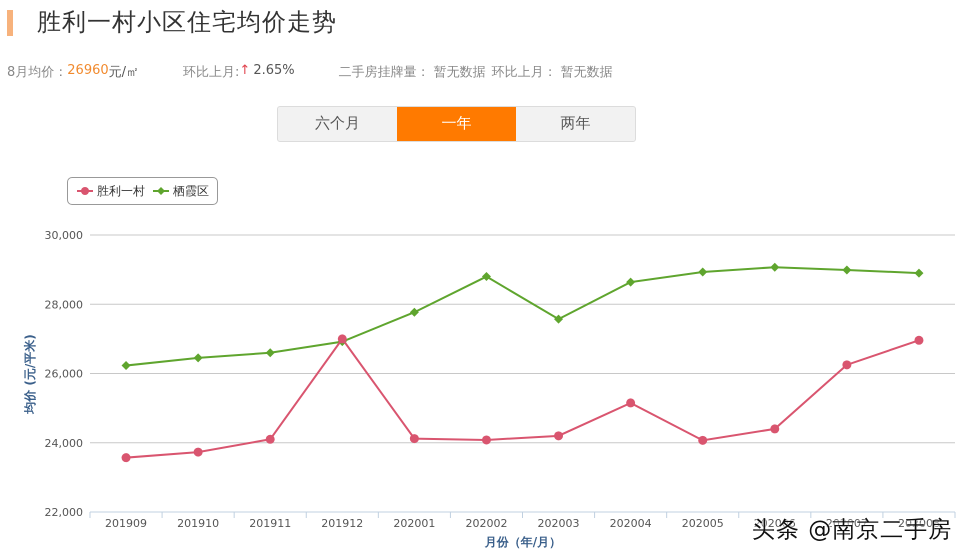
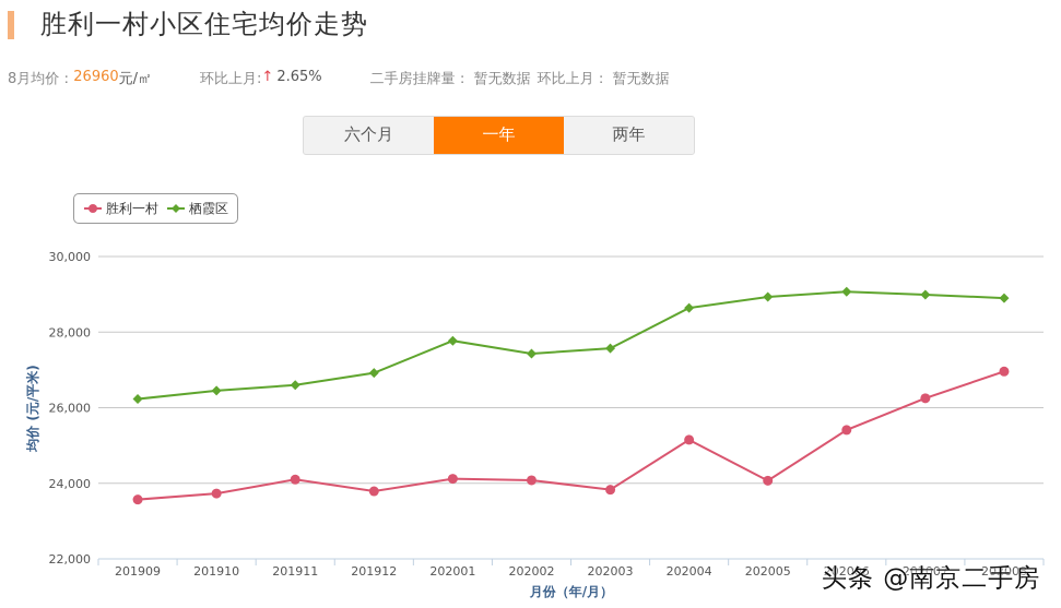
胜利一村/201912: 27000 -> 23800
栖霞区/202002: 28800 -> 27400
胜利一村/202003: 24200 -> 23800
胜利一村/202006: 24400 -> 25400
